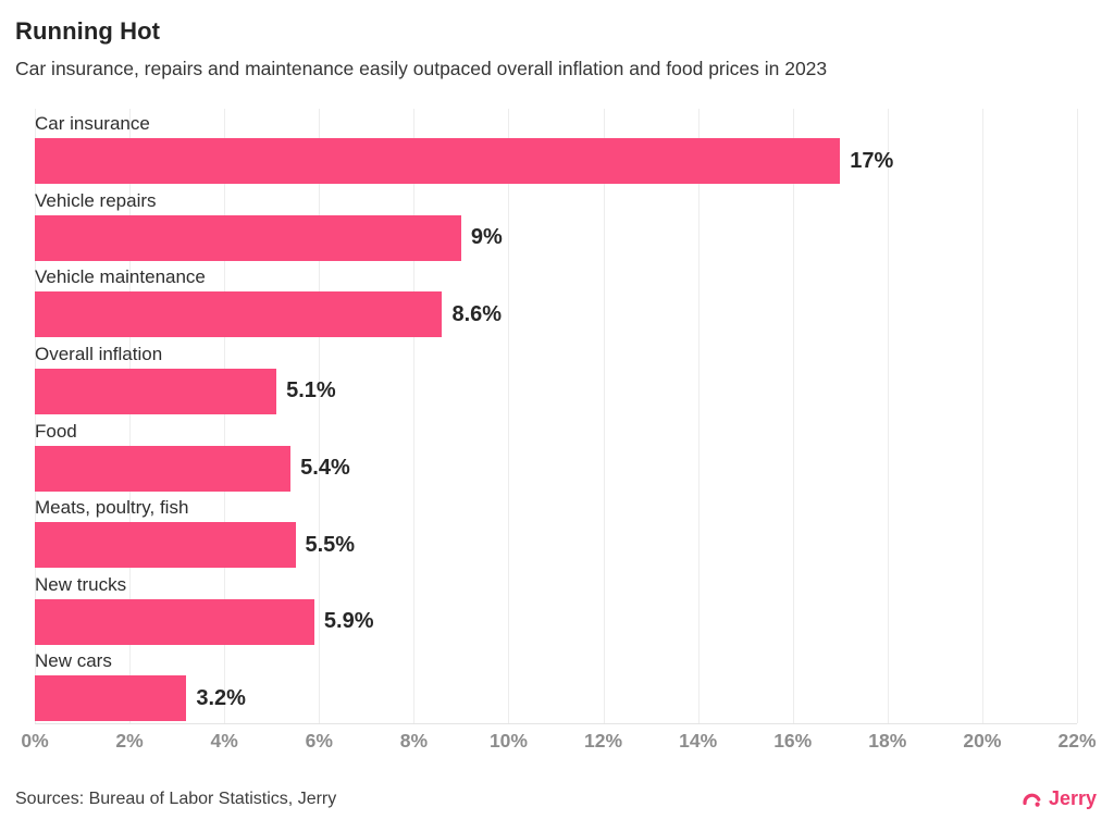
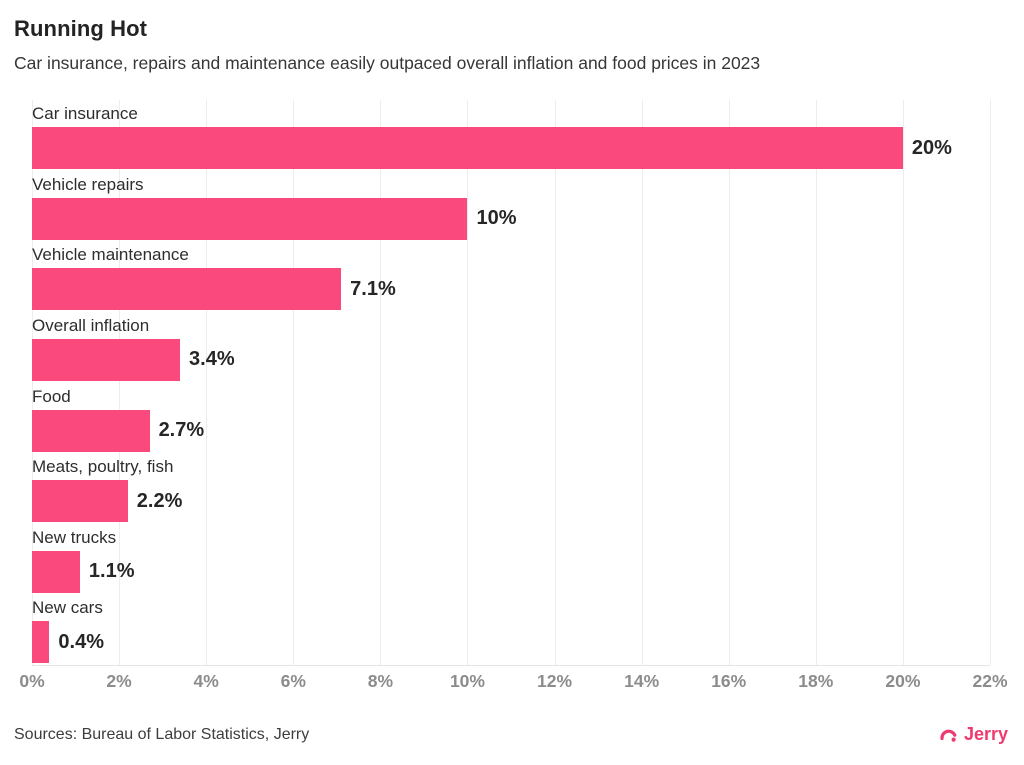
Car insurance: 17% -> 20%
Vehicle repairs: 9% -> 10%
Vehicle maintenance: 8.6% -> 7.1%
Overall inflation: 5.1% -> 3.4%
Food: 5.4% -> 2.7%
Meats, poultry, fish: 5.5% -> 2.2%
New trucks: 5.9% -> 1.1%
New cars: 3.2% -> 0.4%
